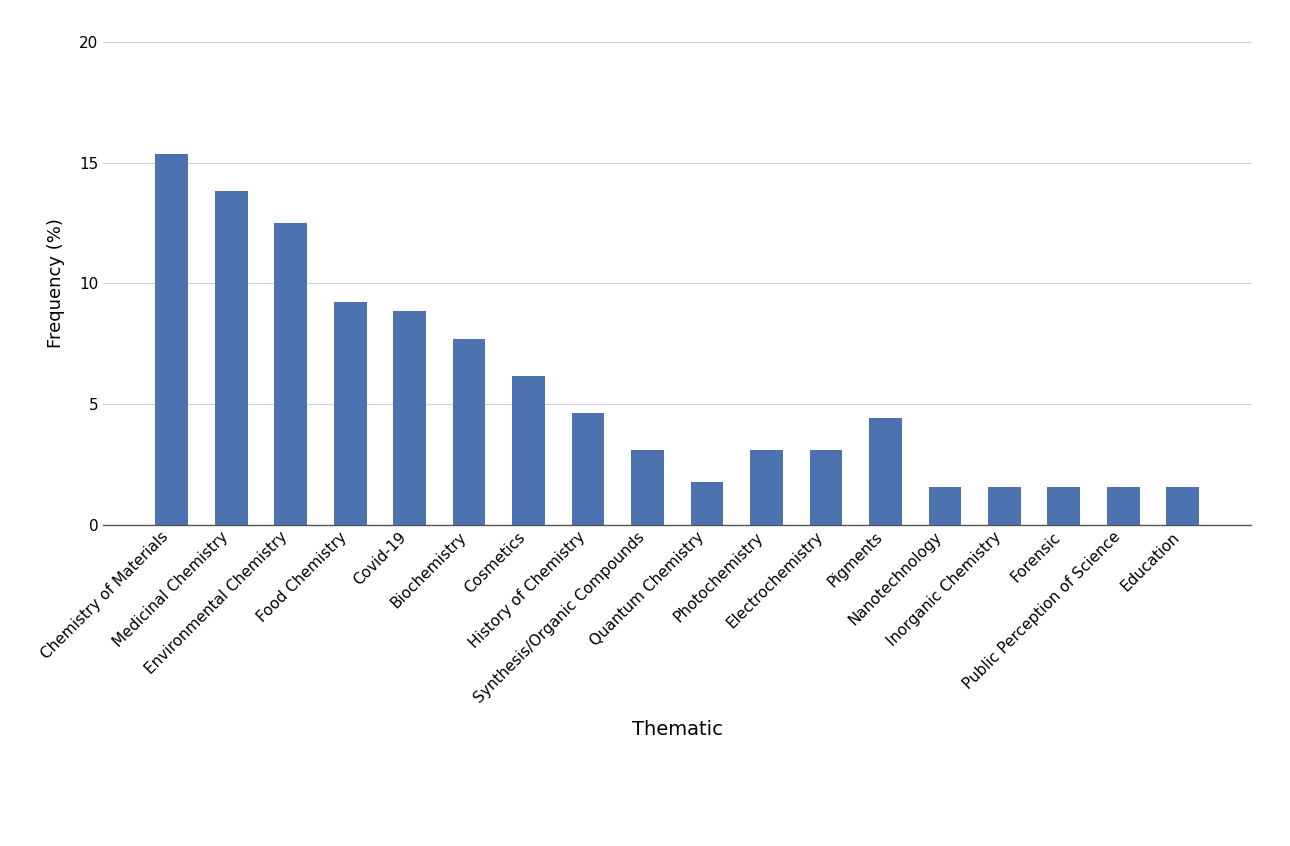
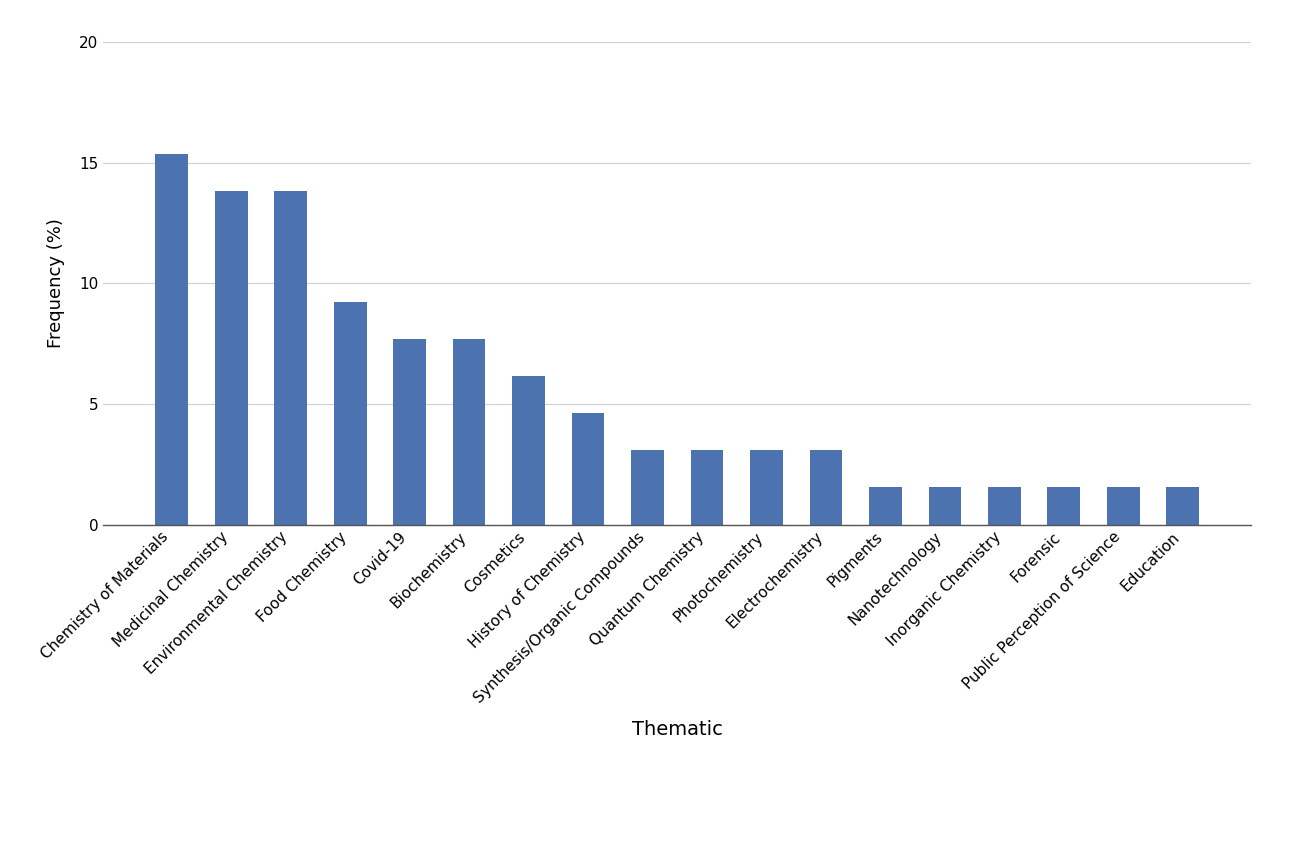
Environmental Chemistry: 12.50 -> 13.85
Covid-19: 8.85 -> 7.69
Quantum Chemistry: 1.75 -> 3.08
Pigments: 4.40 -> 1.54
